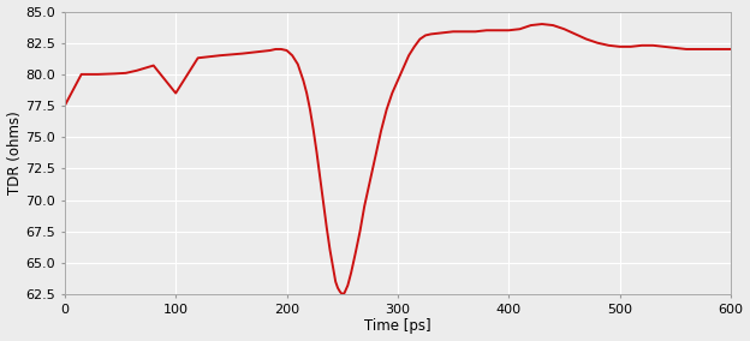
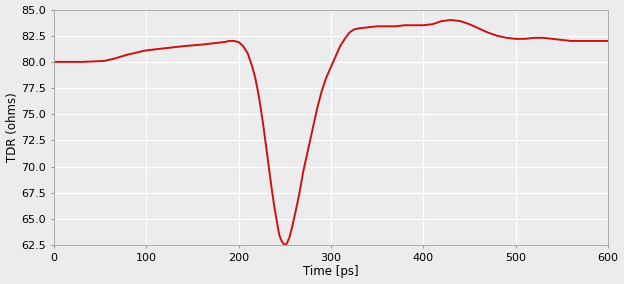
0: 77.5 -> 80.0
100: 78.5 -> 81.1
